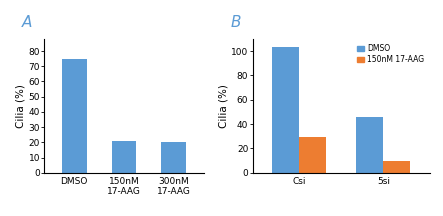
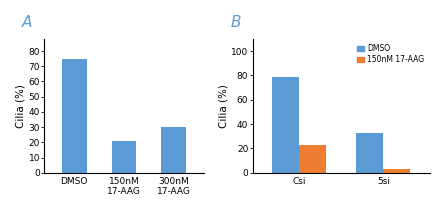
300nM 17-AAG: 20 -> 30
DMSO/Csi: 103 -> 79
150nM 17-AAG/Csi: 29 -> 23
DMSO/5si: 46 -> 33
150nM 17-AAG/5si: 10 -> 3
